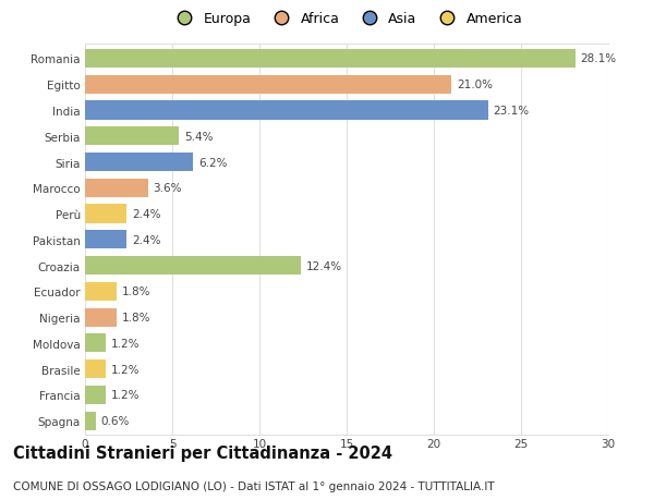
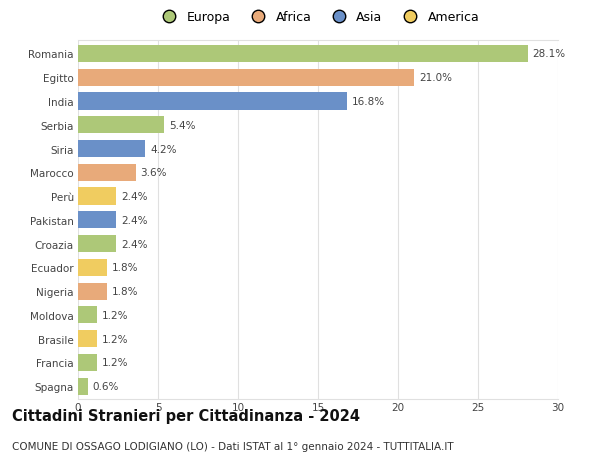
India: 23.1% -> 16.8%
Siria: 6.2% -> 4.2%
Croazia: 12.4% -> 2.4%
